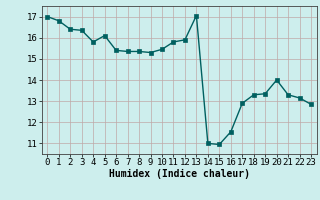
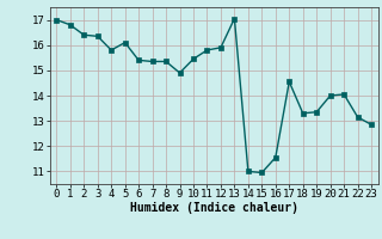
9: 15.30 -> 14.90
17: 12.90 -> 14.55
21: 13.30 -> 14.05
